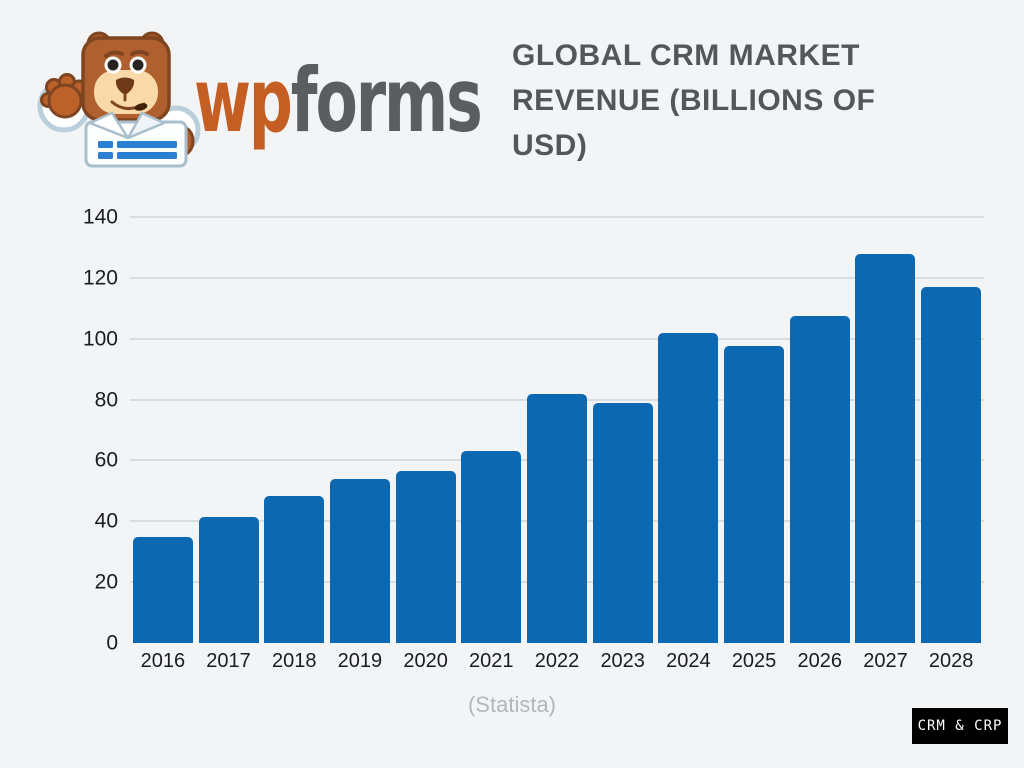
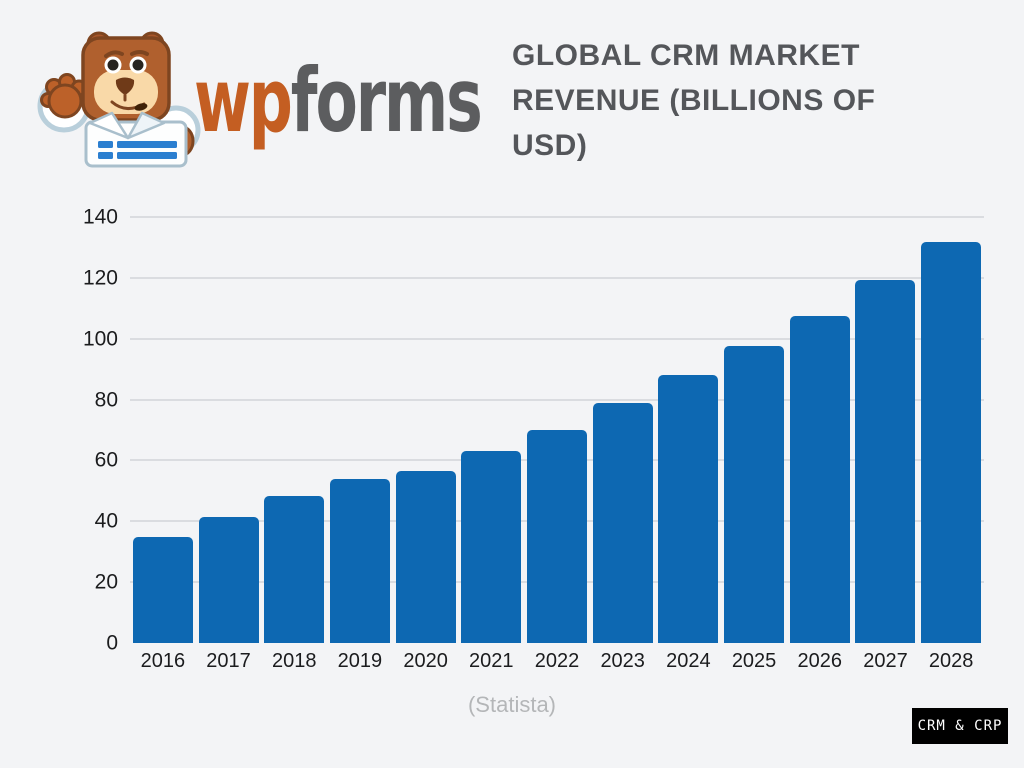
2022: 82 -> 70
2024: 102 -> 88
2027: 128 -> 119
2028: 117 -> 132
